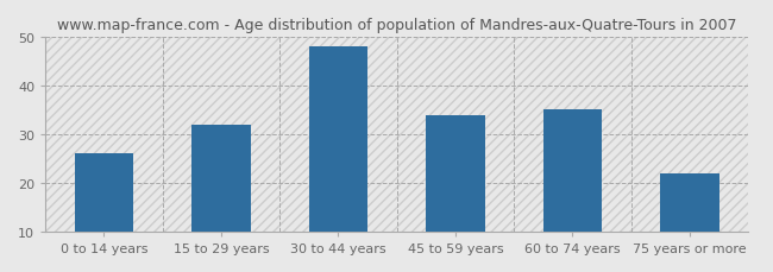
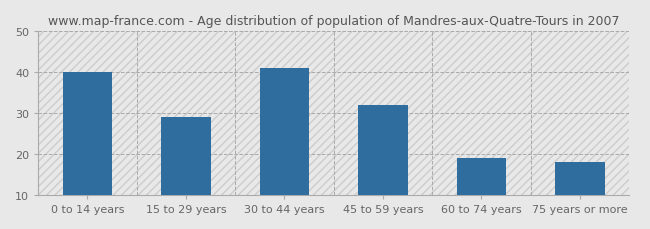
0 to 14 years: 26 -> 40
15 to 29 years: 32 -> 29
30 to 44 years: 48 -> 41
45 to 59 years: 34 -> 32
60 to 74 years: 35 -> 19
75 years or more: 22 -> 18
